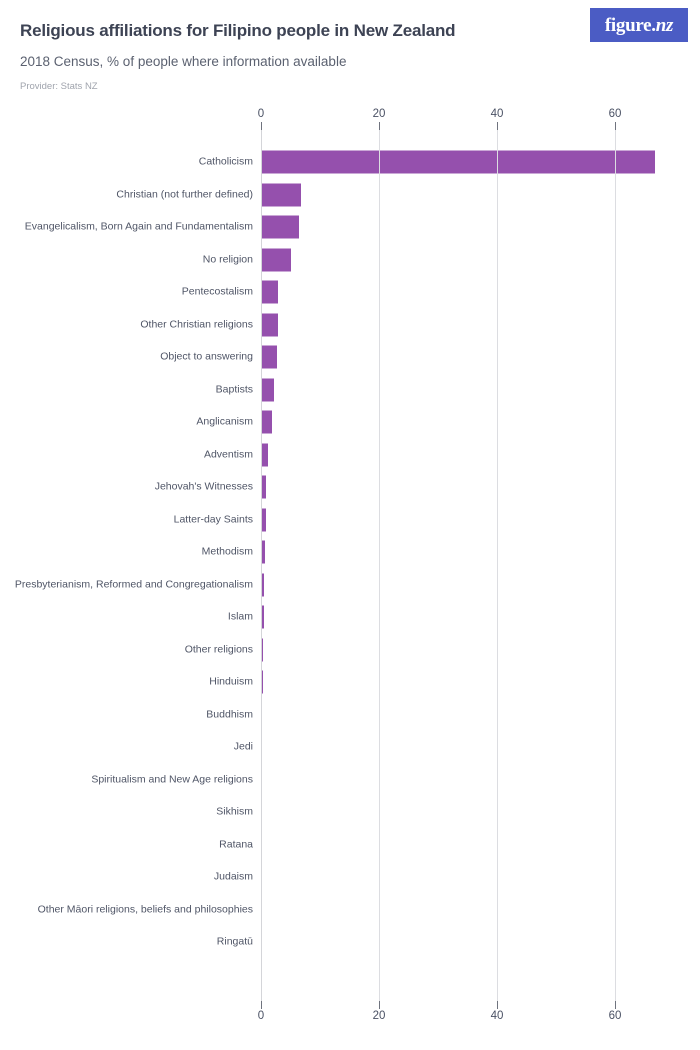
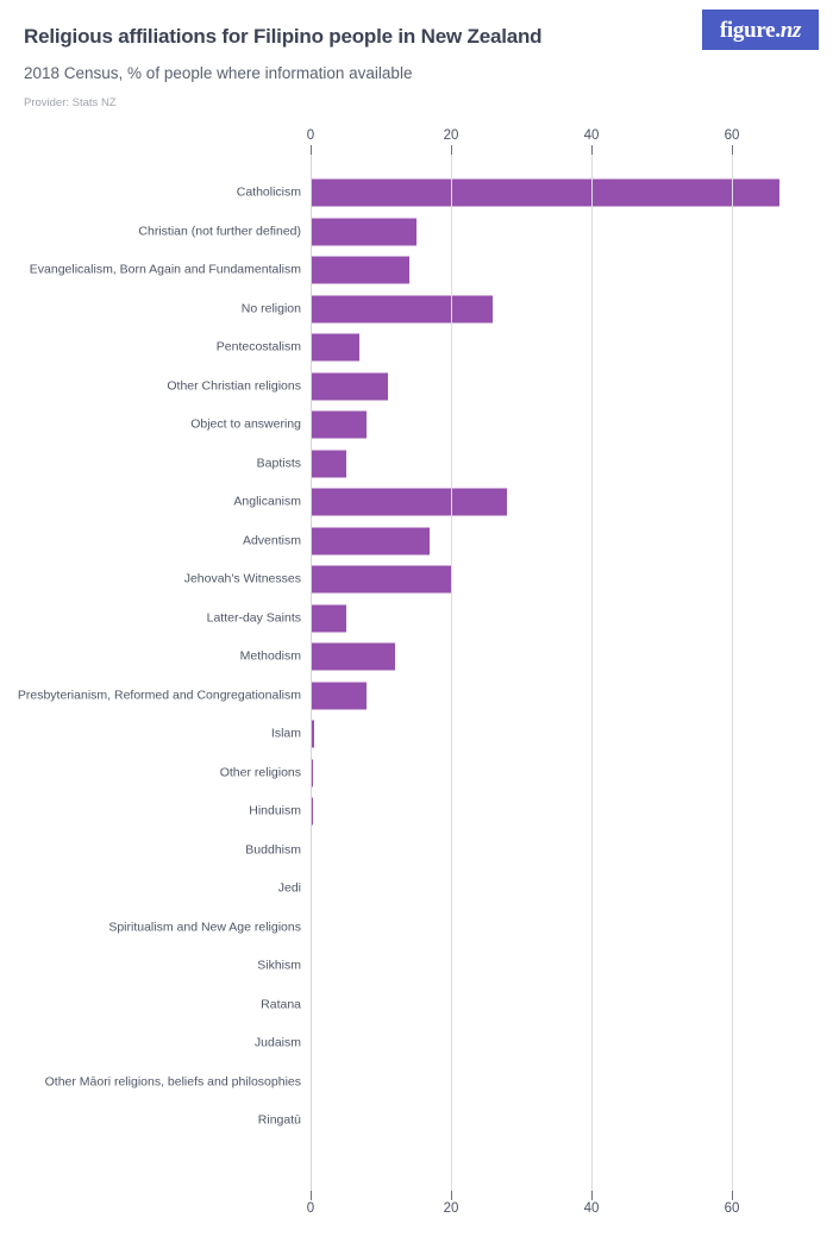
Christian (not further defined): 7 -> 15
Evangelicalism, Born Again and Fundamentalism: 6 -> 14
No religion: 5 -> 26
Pentecostalism: 3 -> 7
Other Christian religions: 3 -> 11
Object to answering: 3 -> 8
Baptists: 2 -> 5
Anglicanism: 2 -> 28
Adventism: 1 -> 17
Jehovah's Witnesses: 1 -> 20
Latter-day Saints: 1 -> 5
Methodism: 1 -> 12
Presbyterianism, Reformed and Congregationalism: 1 -> 8
